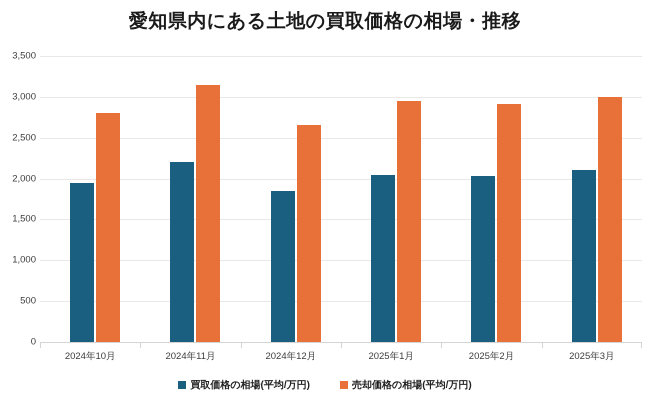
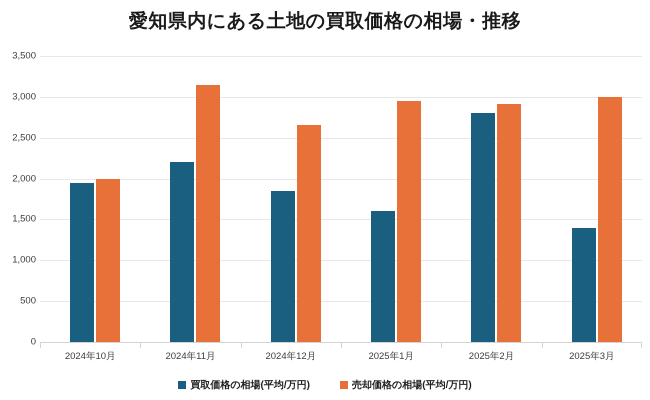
売却価格の相場(平均/万円)/2024年10月: 2800 -> 2000
買取価格の相場(平均/万円)/2025年1月: 2000 -> 1600
買取価格の相場(平均/万円)/2025年2月: 2000 -> 2800
買取価格の相場(平均/万円)/2025年3月: 2100 -> 1400
